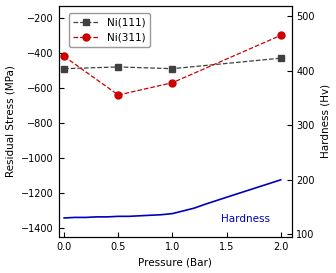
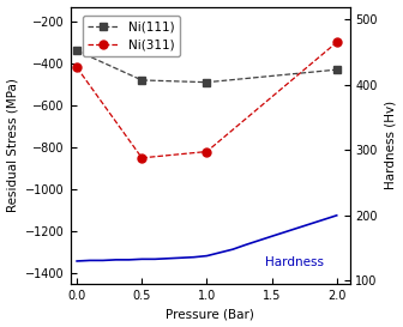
Ni(111)/0.0: -490 -> -340
Ni(311)/0.5: -640 -> -850
Ni(311)/1.0: -570 -> -820
